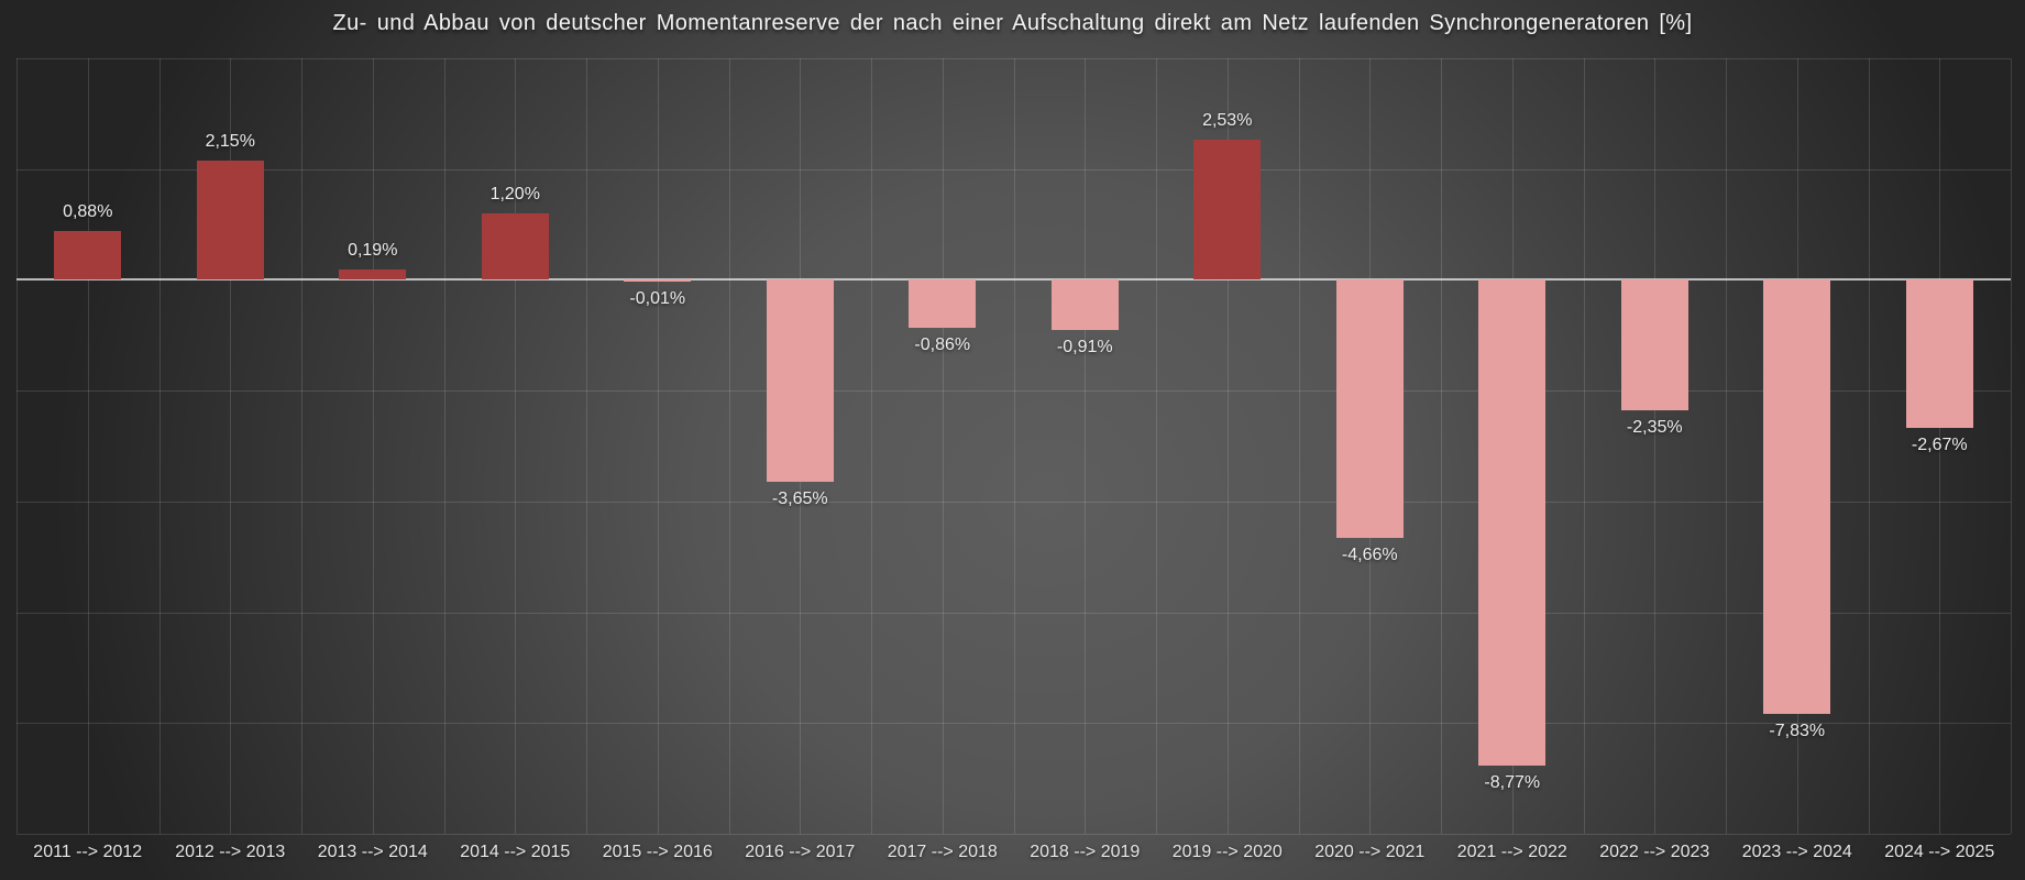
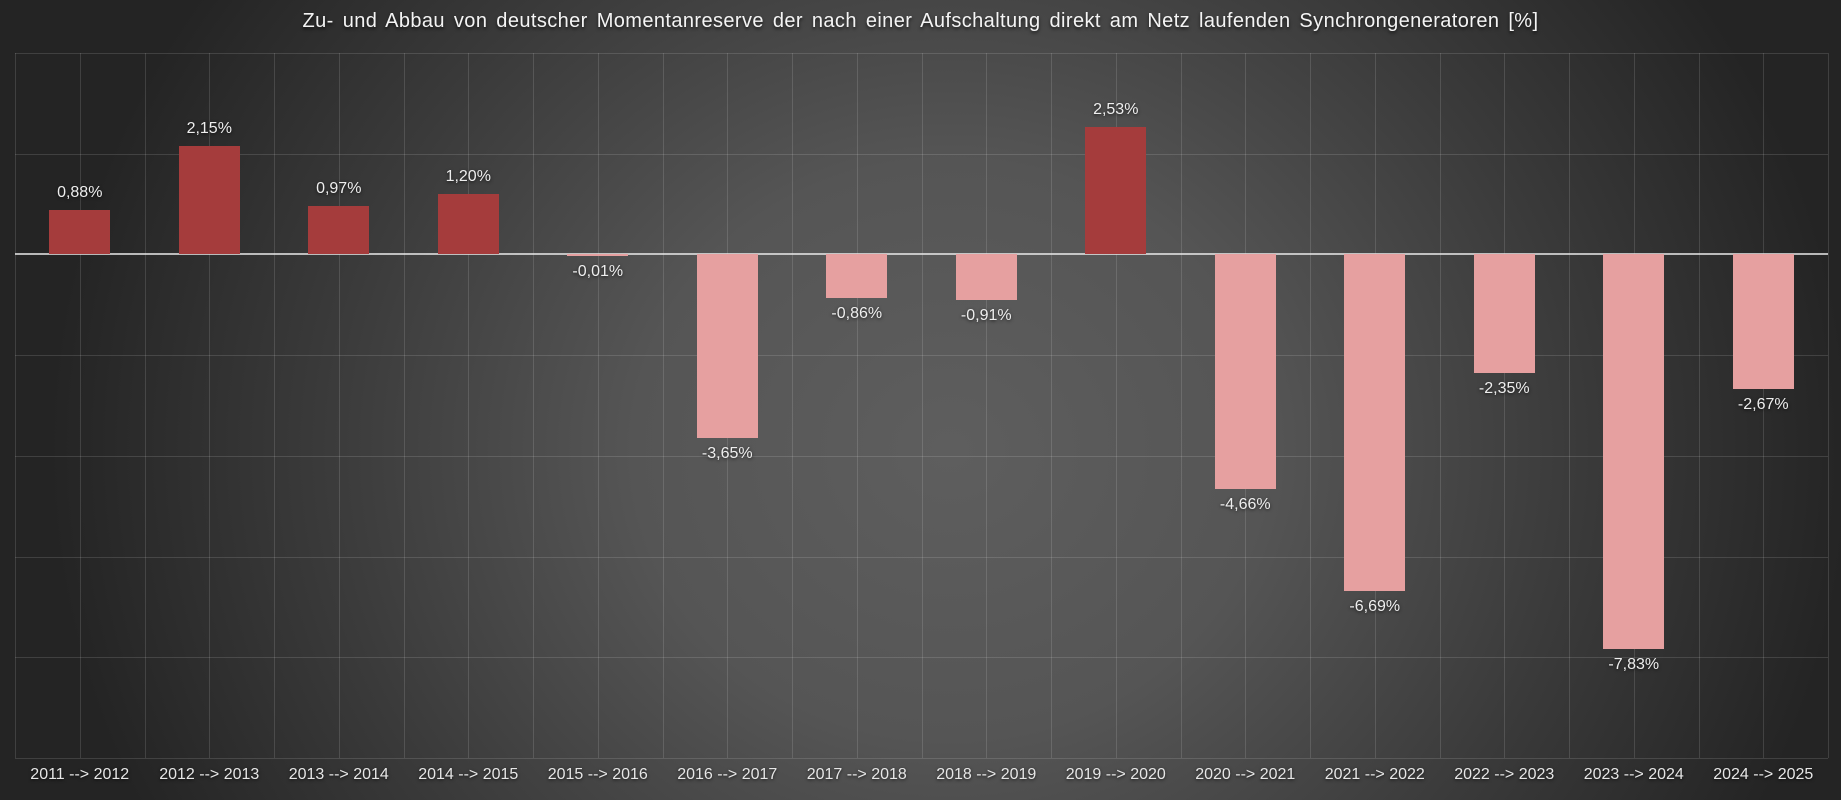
2013 --> 2014: 0,19% -> 0,97%
2021 --> 2022: -8,77% -> -6,69%
